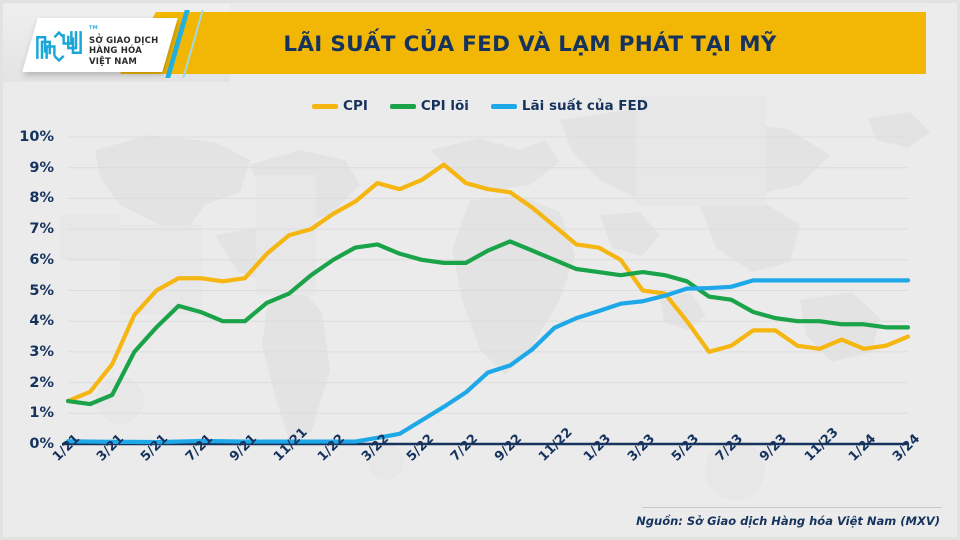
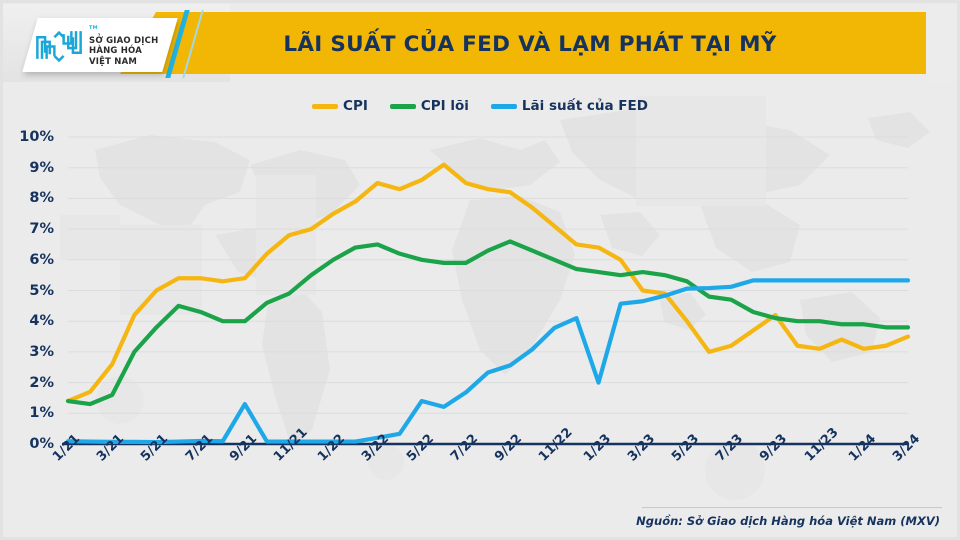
Lãi suất của FED/9/21: 0.1% -> 1.3%
Lãi suất của FED/5/22: 0.8% -> 1.4%
Lãi suất của FED/1/23: 4.3% -> 2.0%
CPI/9/23: 3.7% -> 4.2%
